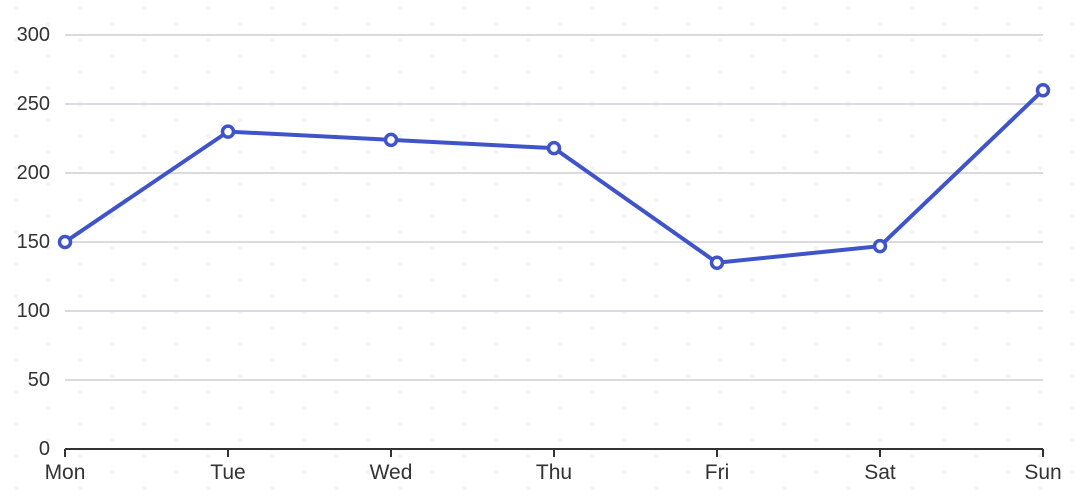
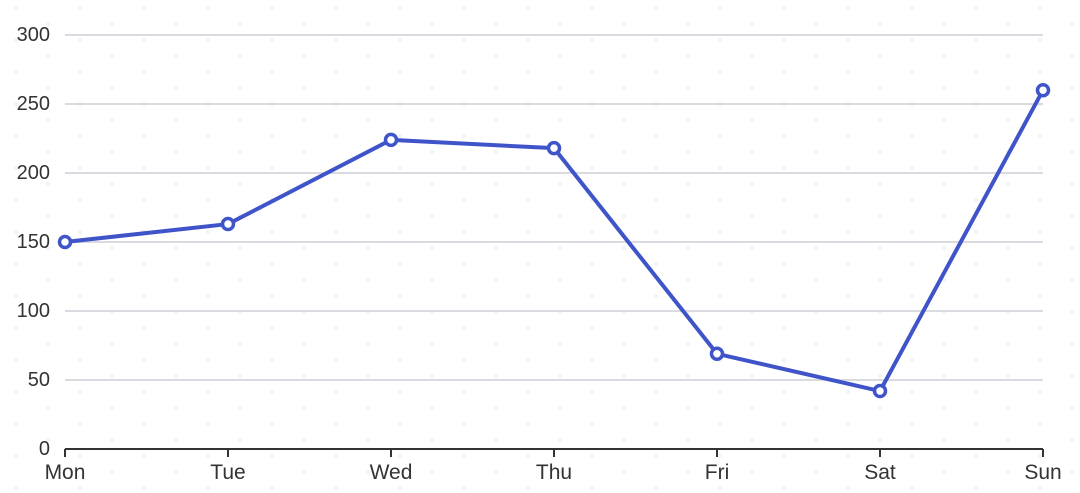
Tue: 230 -> 163
Fri: 135 -> 69
Sat: 147 -> 42
